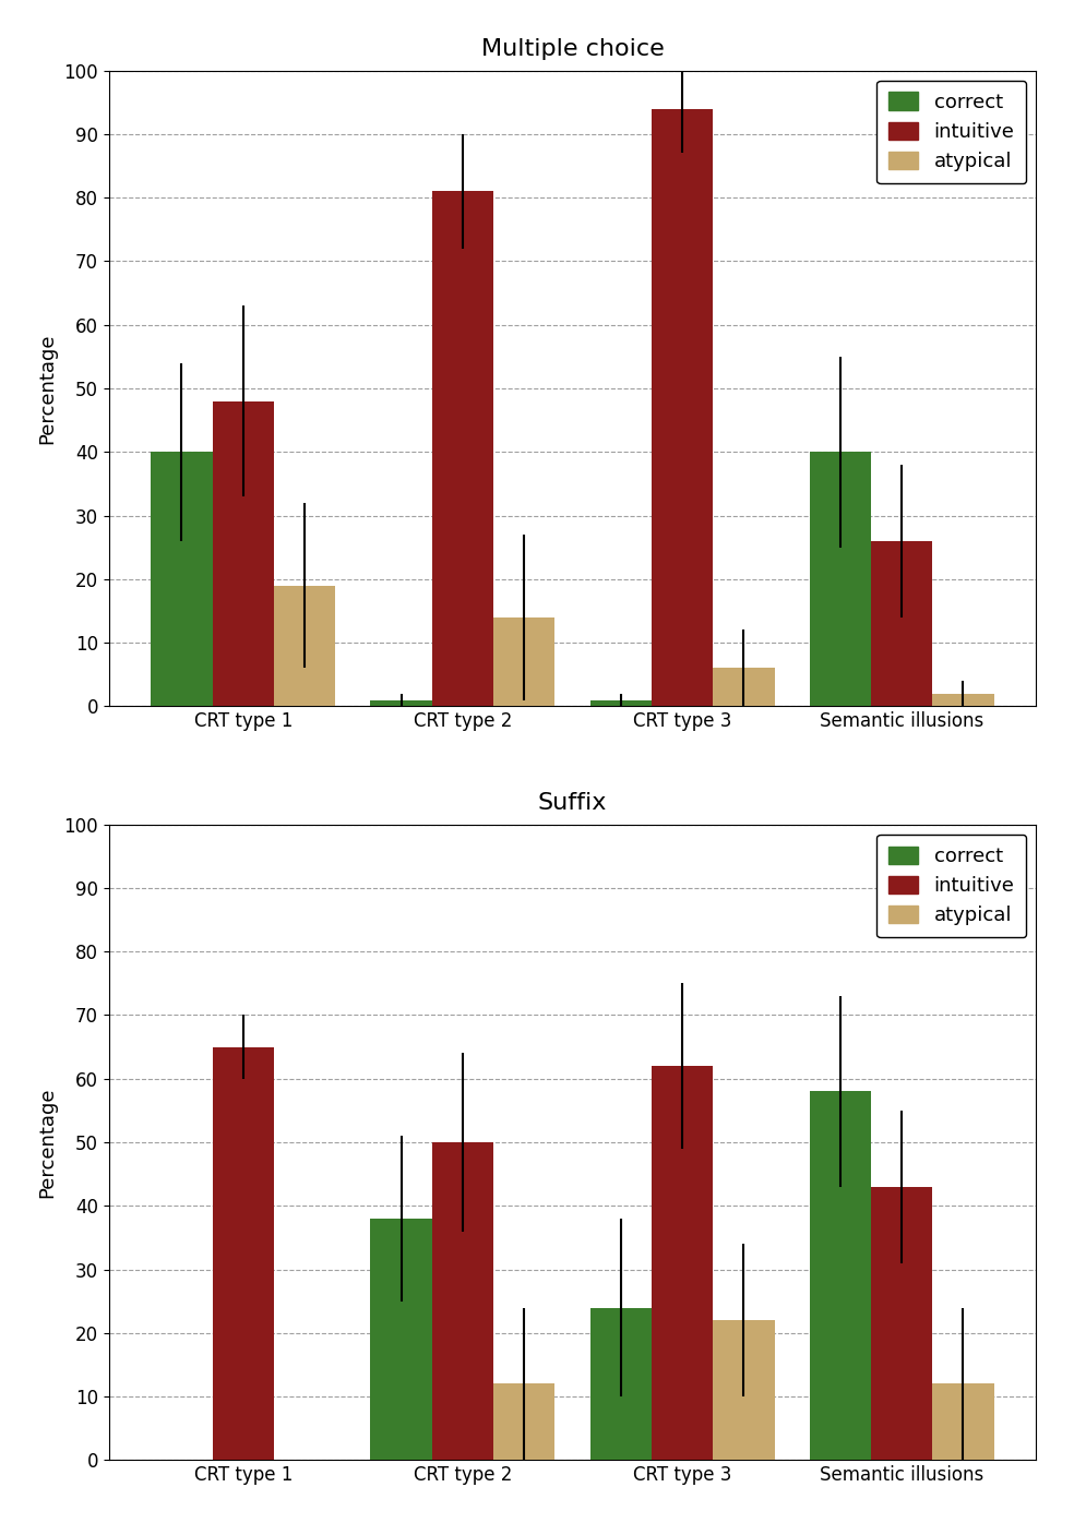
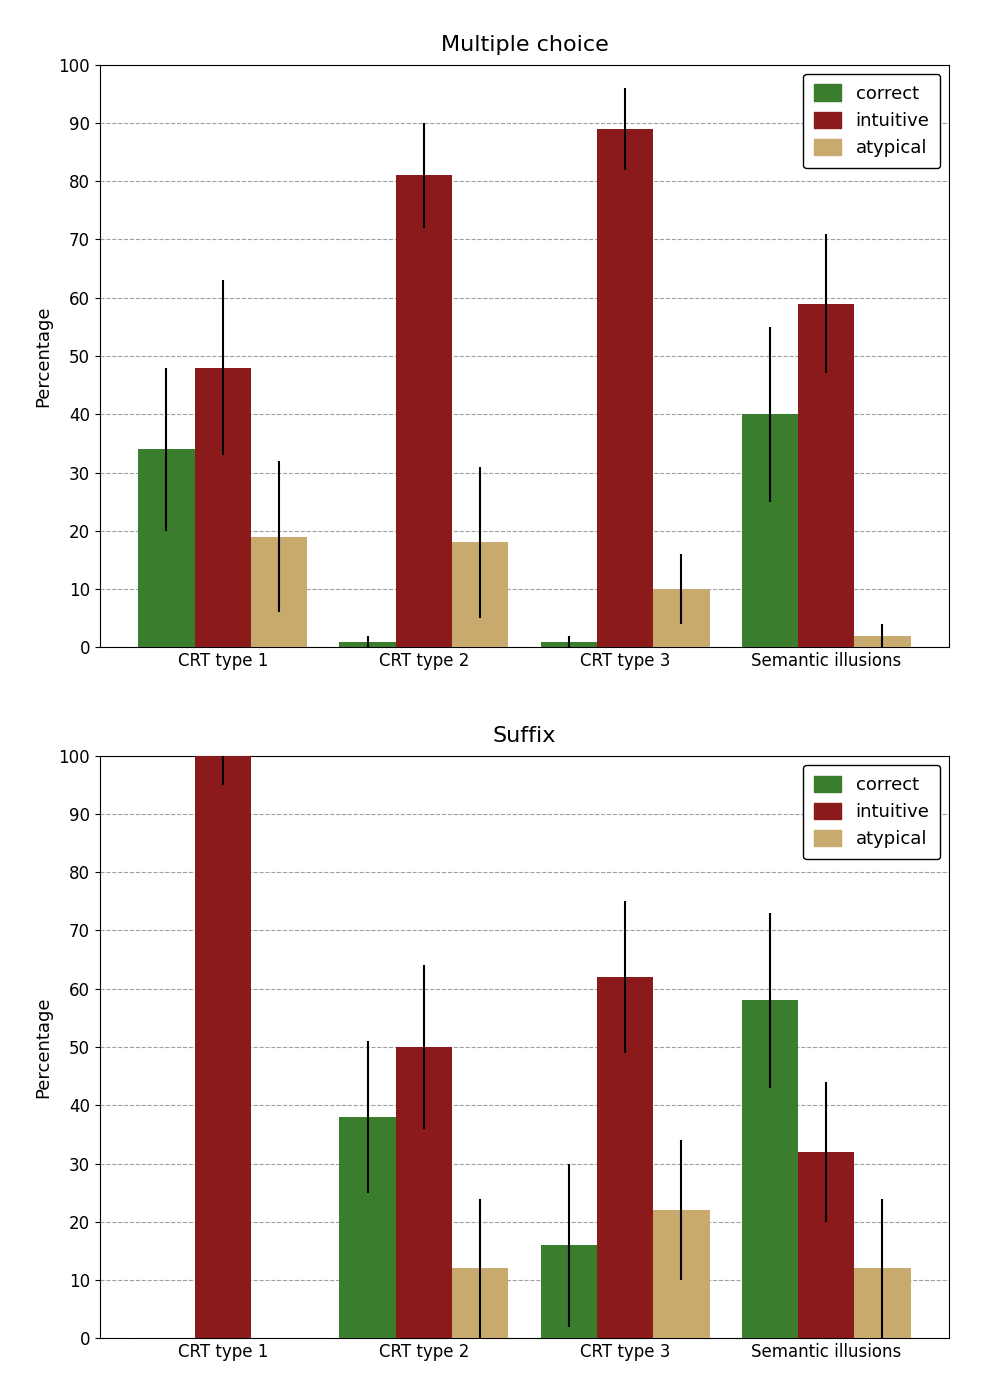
Multiple choice/correct/CRT type 1: 40 -> 34
Multiple choice/atypical/CRT type 2: 14 -> 18
Multiple choice/intuitive/CRT type 3: 94 -> 89
Multiple choice/atypical/CRT type 3: 6 -> 10
Multiple choice/intuitive/Semantic illusions: 26 -> 59
Suffix/intuitive/CRT type 1: 65 -> 100
Suffix/correct/CRT type 3: 24 -> 16
Suffix/intuitive/Semantic illusions: 43 -> 32
